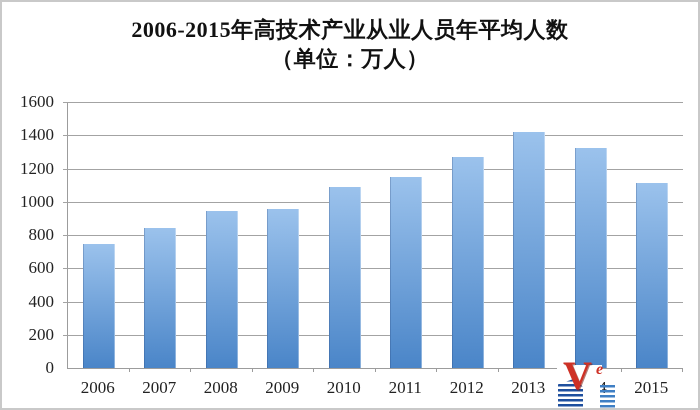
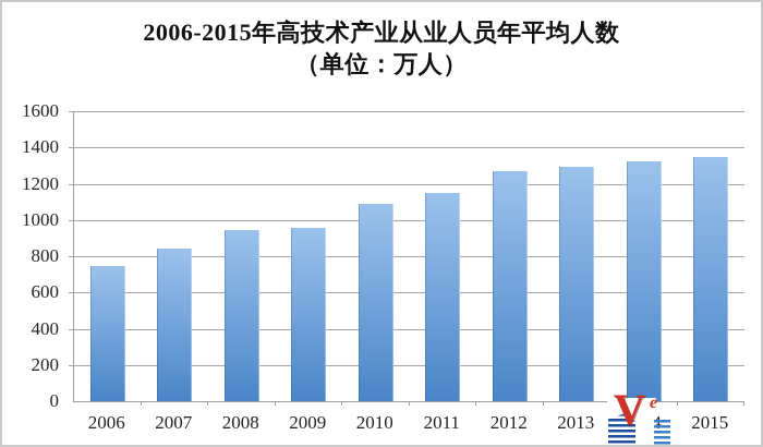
2013: 1420 -> 1290
2015: 1110 -> 1350
